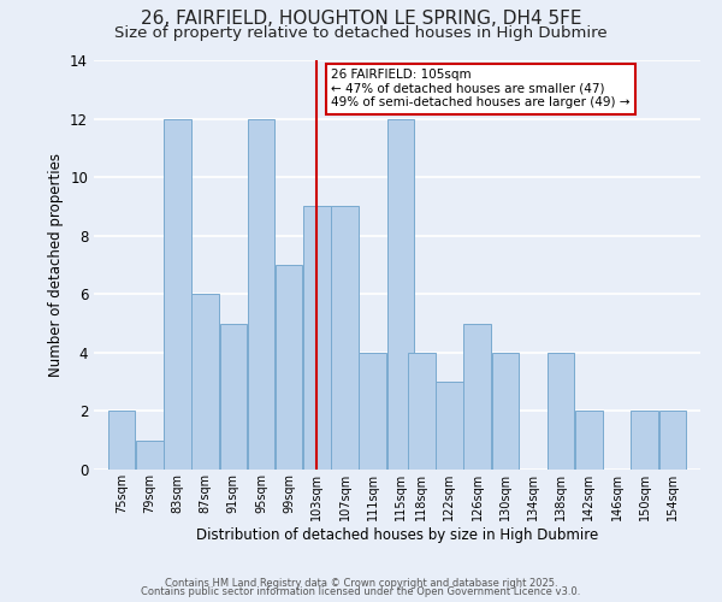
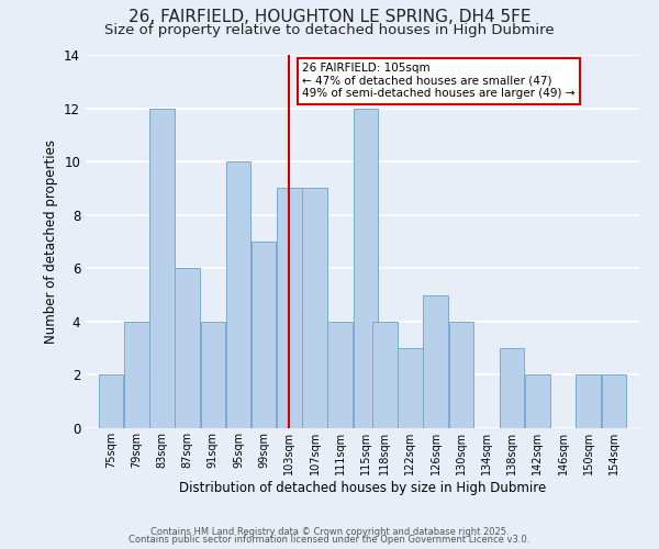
79sqm: 1 -> 4
91sqm: 5 -> 4
95sqm: 12 -> 10
138sqm: 4 -> 3
